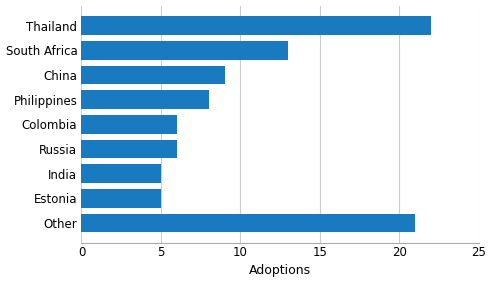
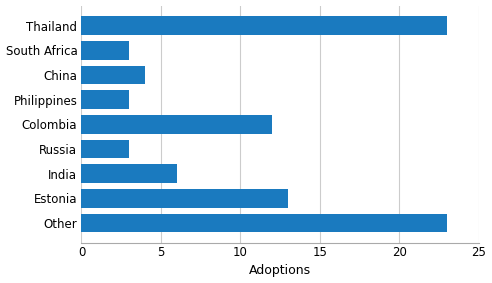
Thailand: 22 -> 23
South Africa: 13 -> 3
China: 9 -> 4
Philippines: 8 -> 3
Colombia: 6 -> 12
Russia: 6 -> 3
India: 5 -> 6
Estonia: 5 -> 13
Other: 21 -> 23
